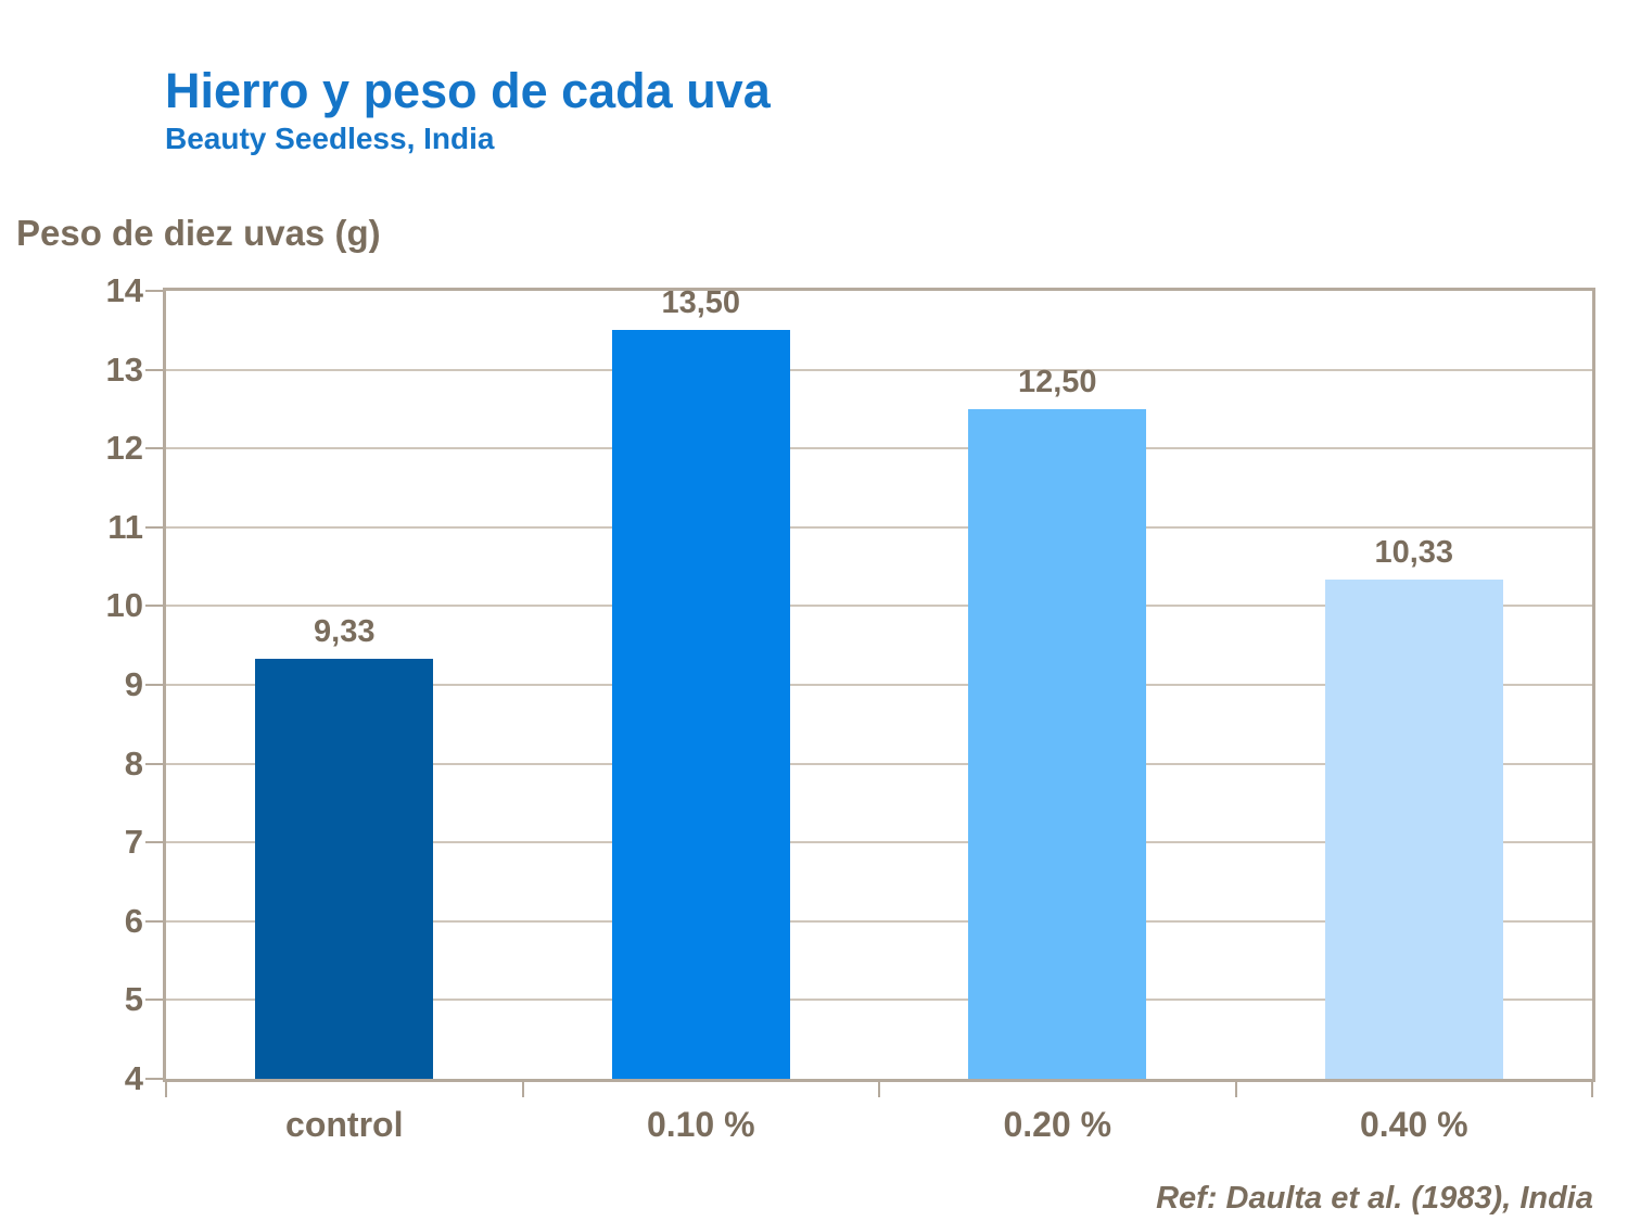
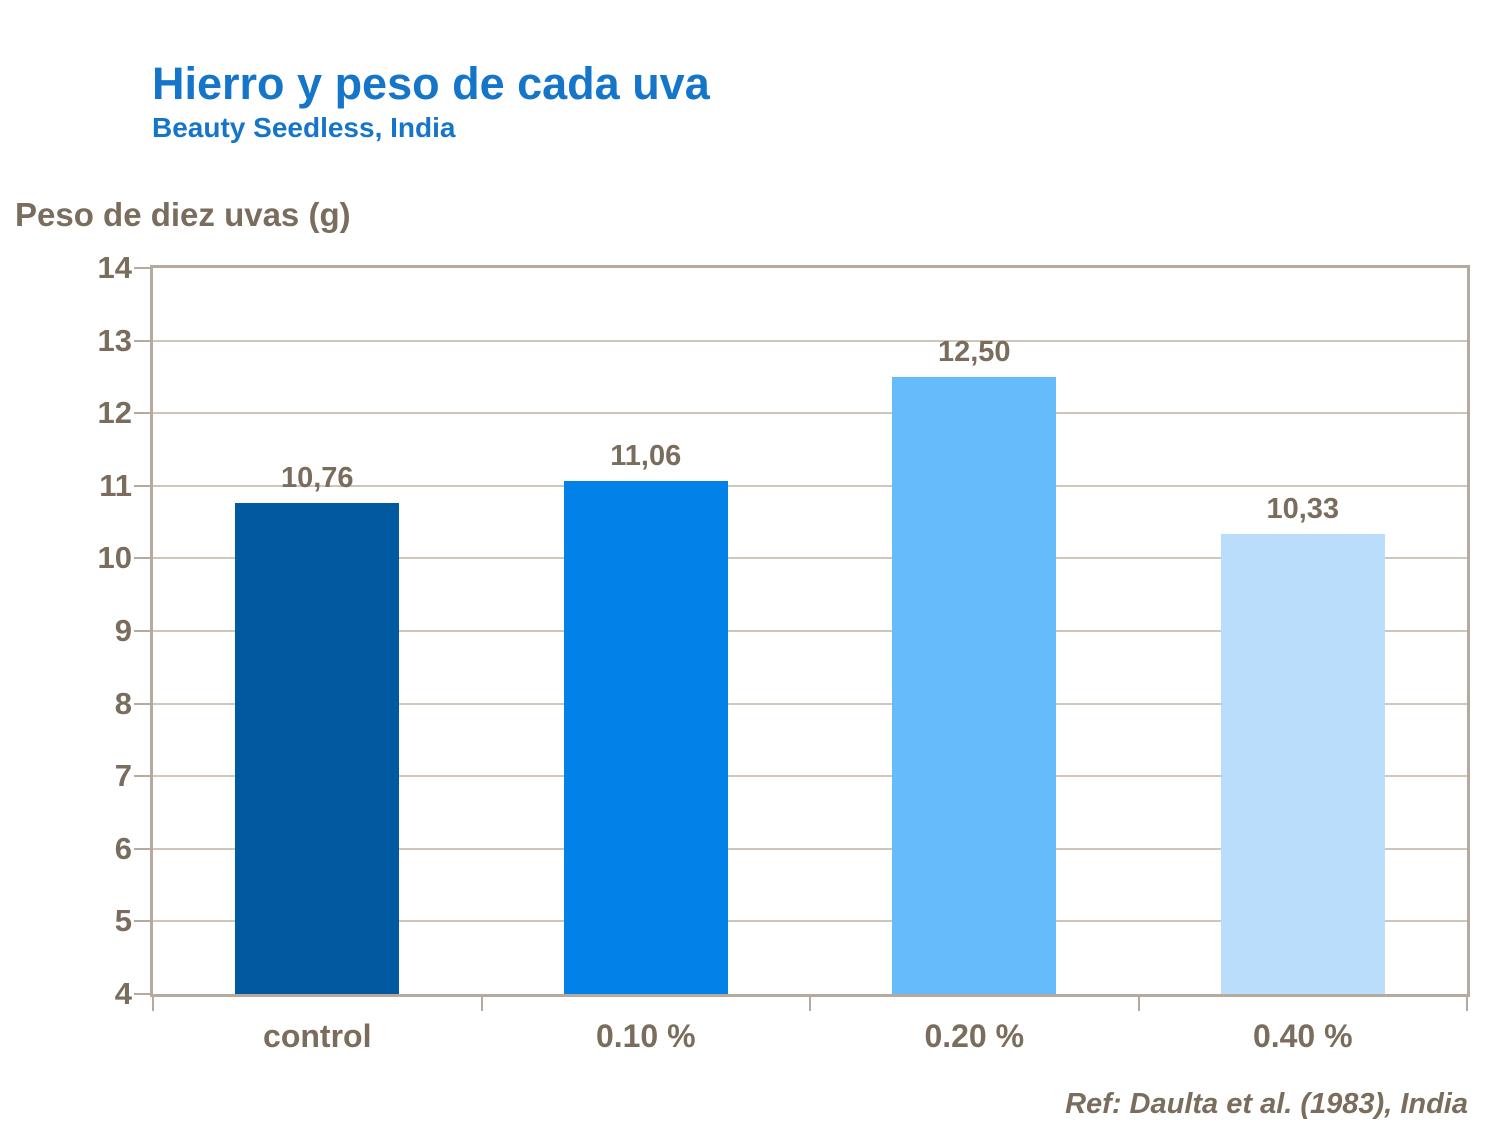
control: 9,33 -> 10,76
0.10 %: 13,50 -> 11,06
